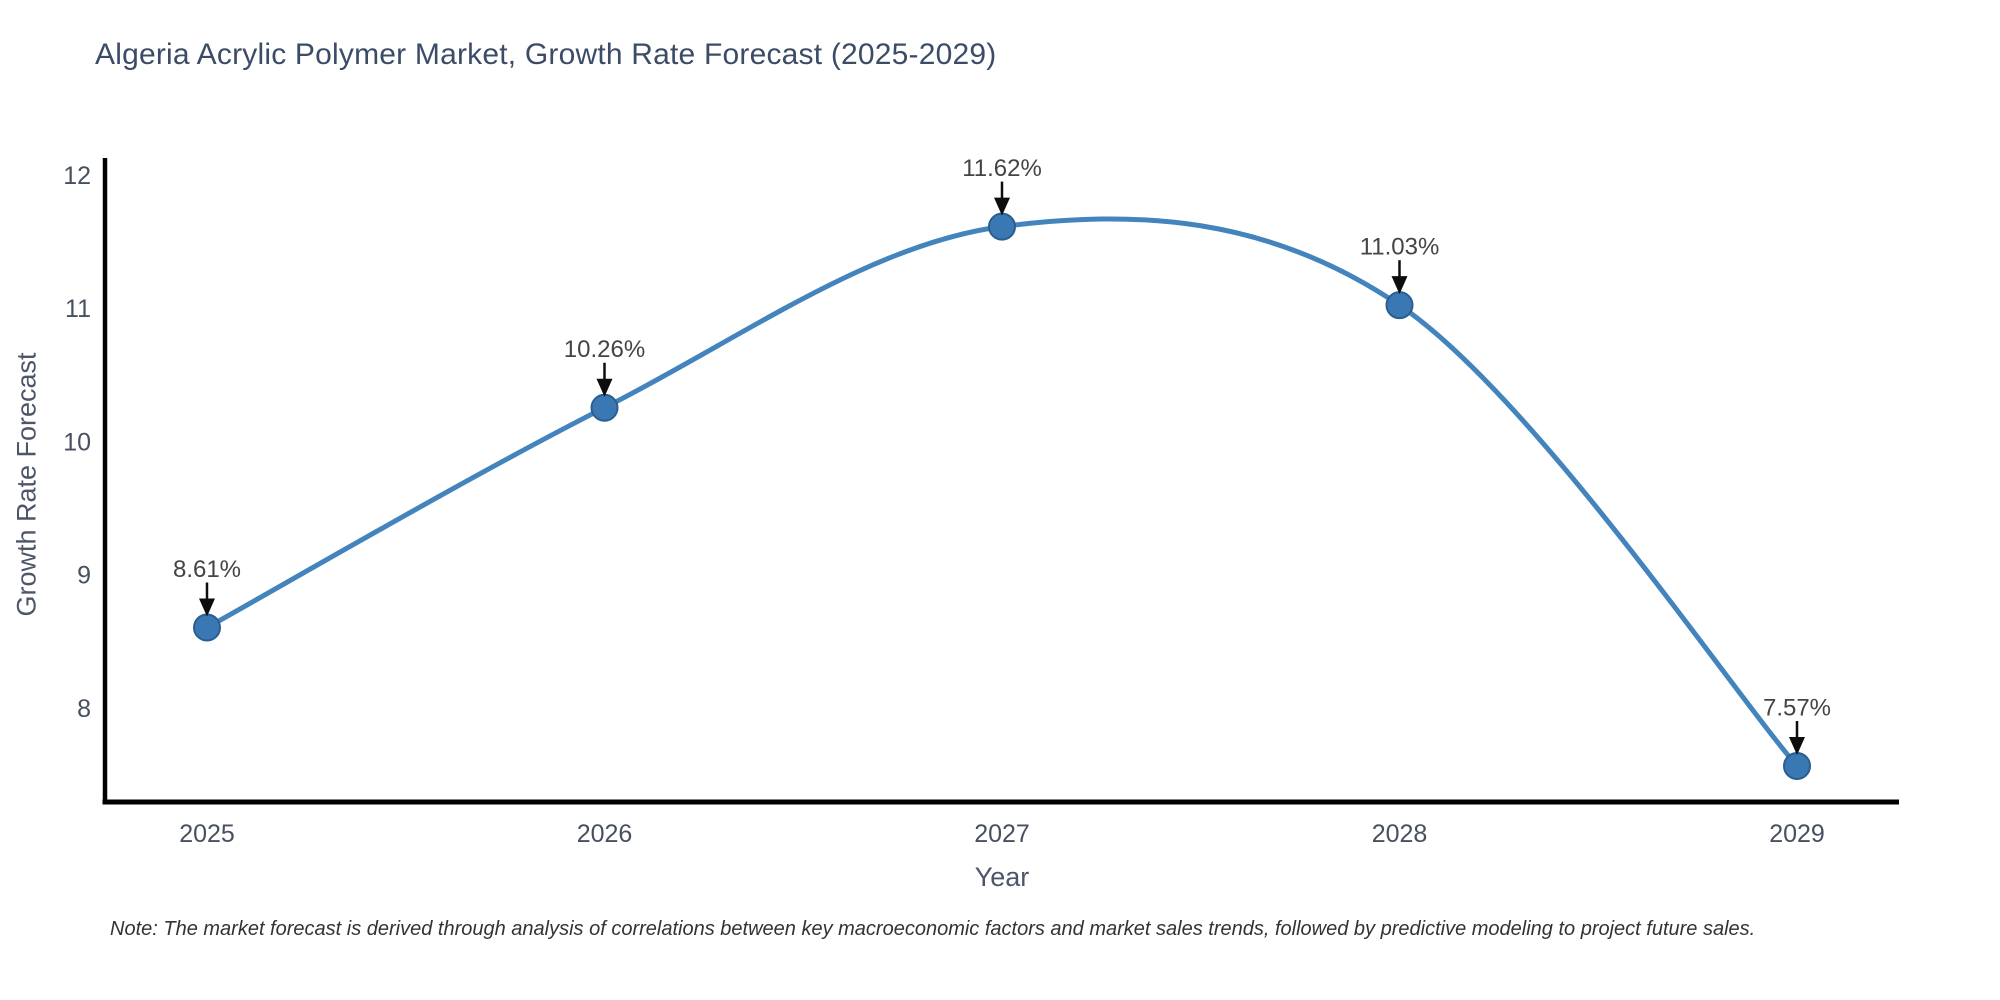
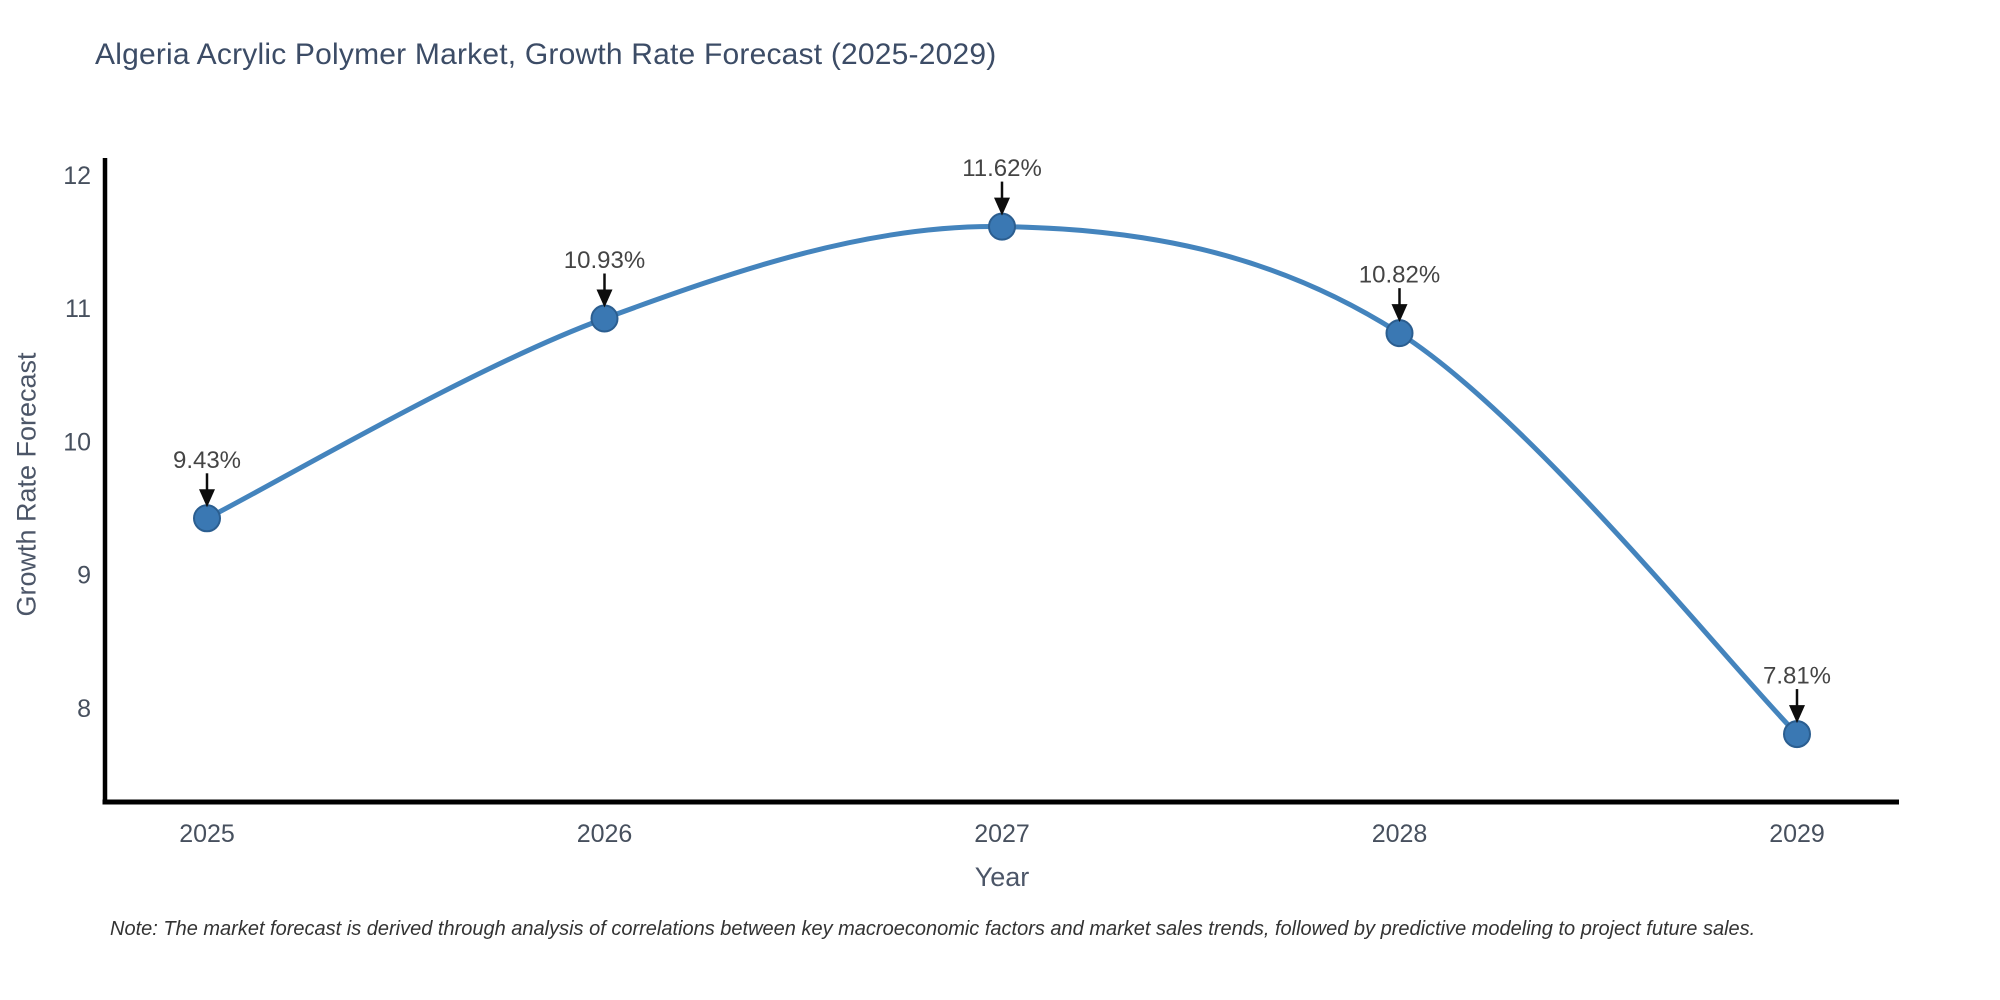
2025: 8.61% -> 9.43%
2026: 10.26% -> 10.93%
2028: 11.03% -> 10.82%
2029: 7.57% -> 7.81%
